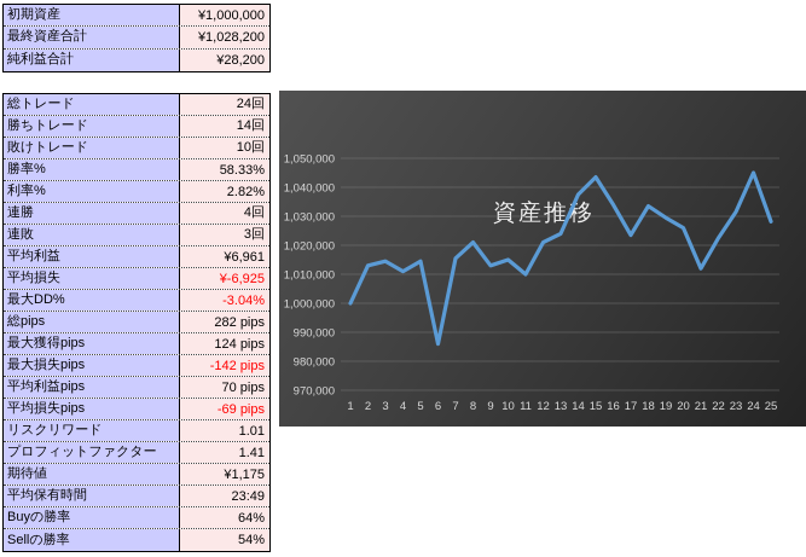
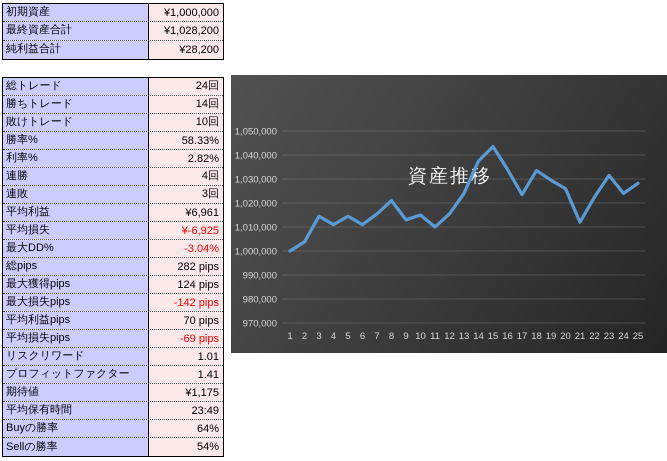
2: 1013000 -> 1004000
6: 986000 -> 1011000
12: 1021000 -> 1016000
24: 1045000 -> 1024000
